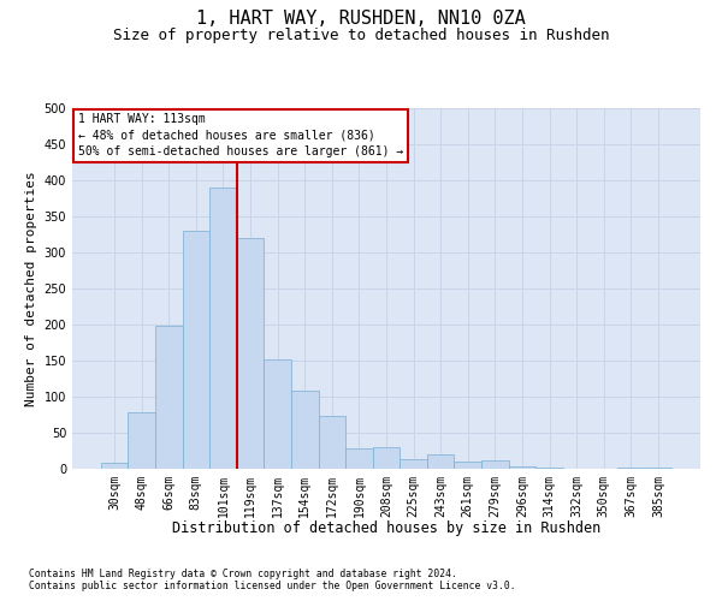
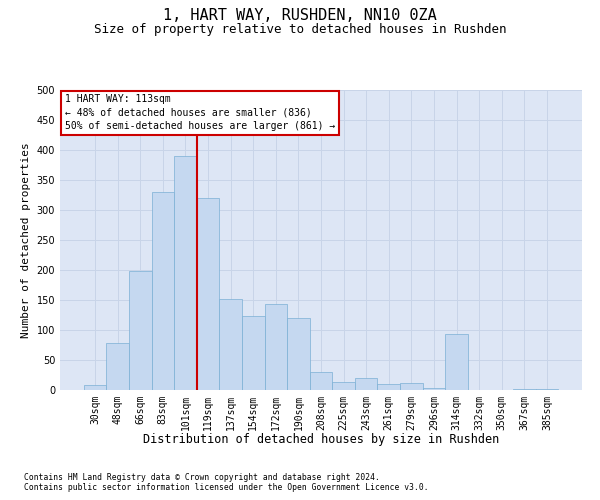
154sqm: 108 -> 124
172sqm: 73 -> 144
190sqm: 28 -> 120
314sqm: 2 -> 94
